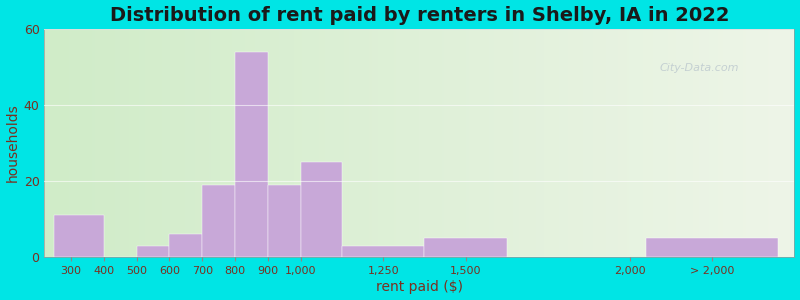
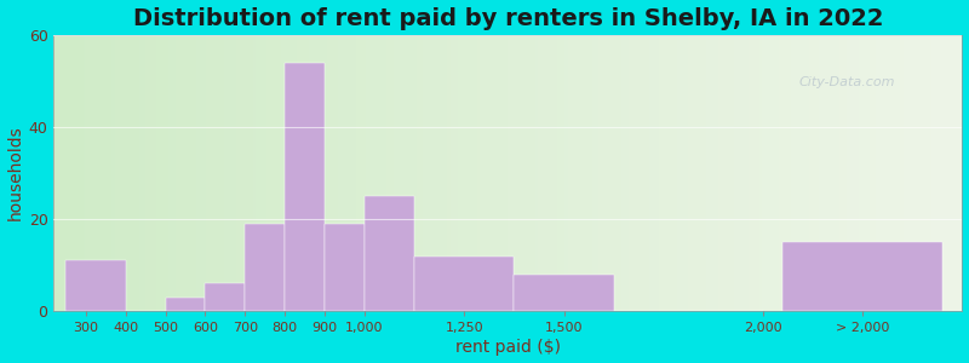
1,250: 3 -> 12
1,500: 5 -> 8
> 2,000: 5 -> 15
